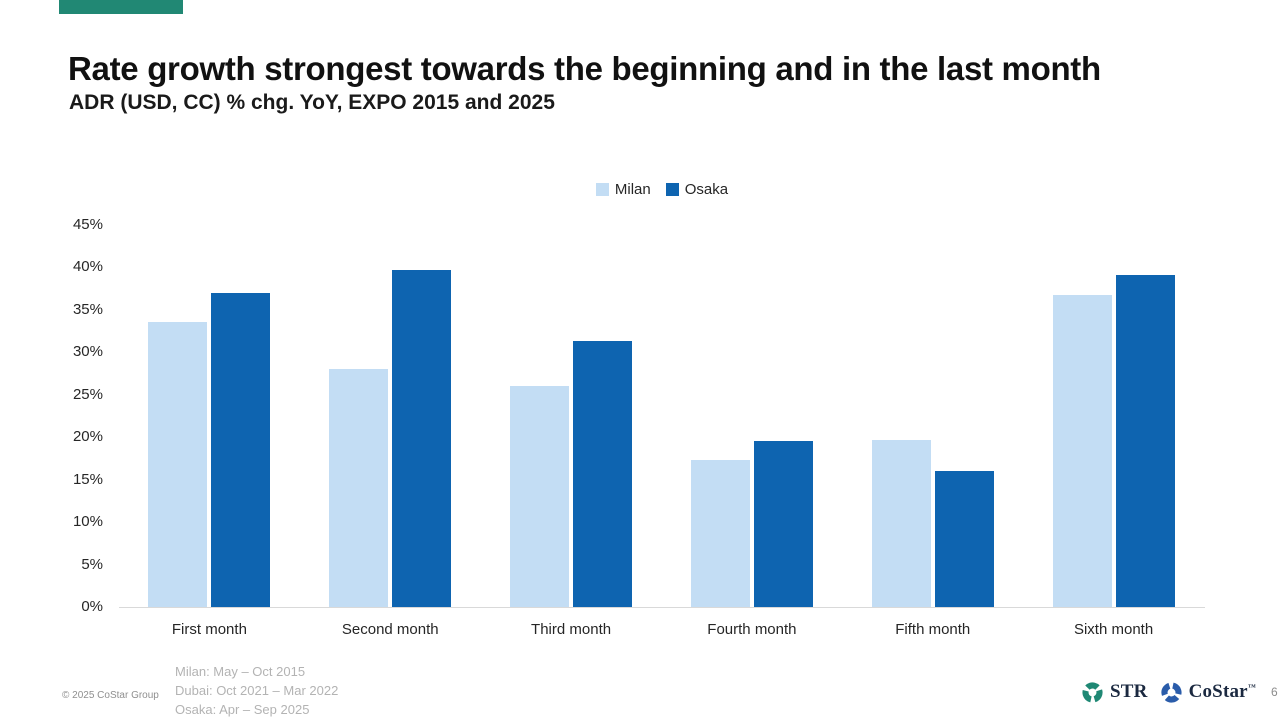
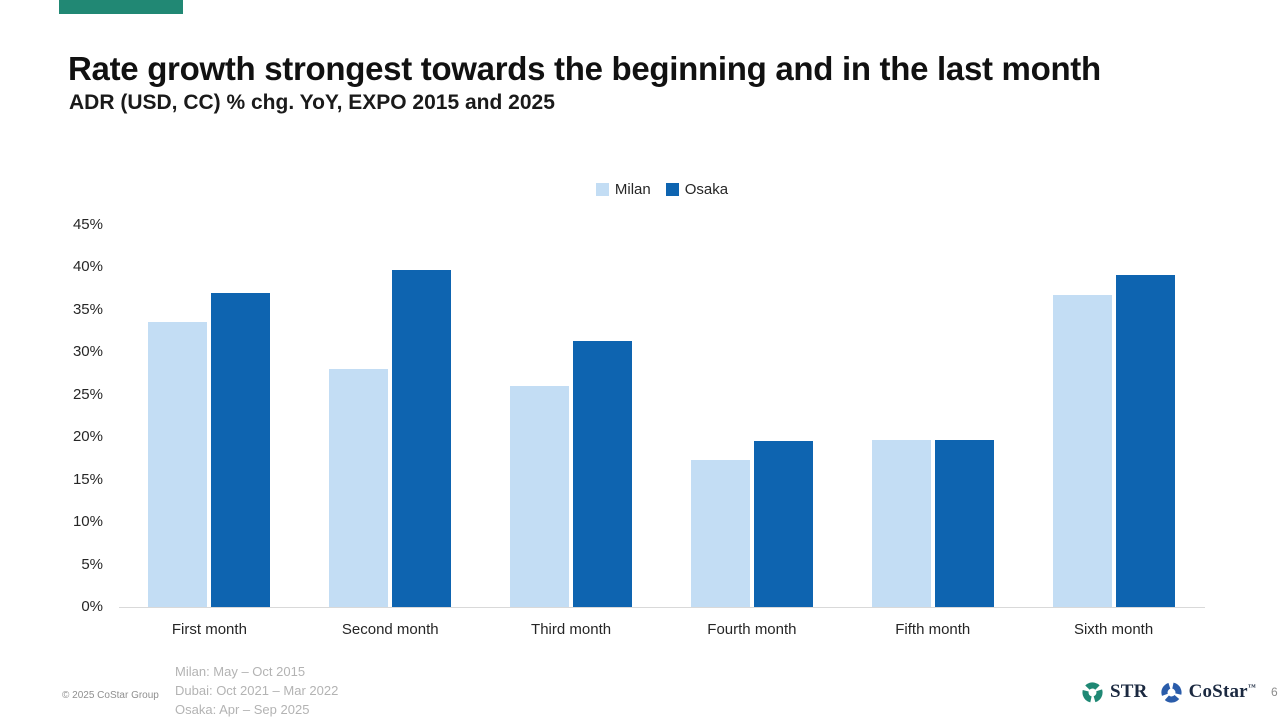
Osaka/Fifth month: 16% -> 20%
